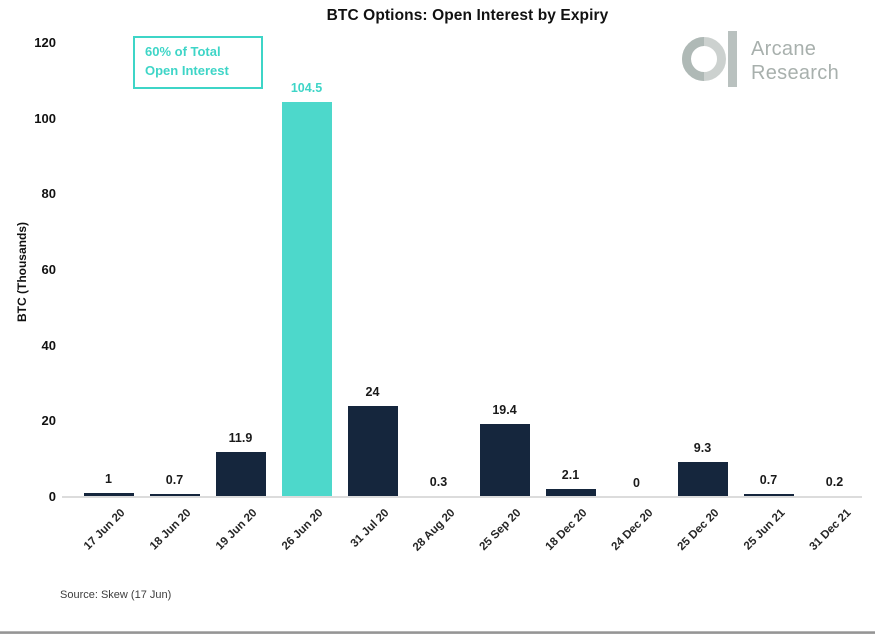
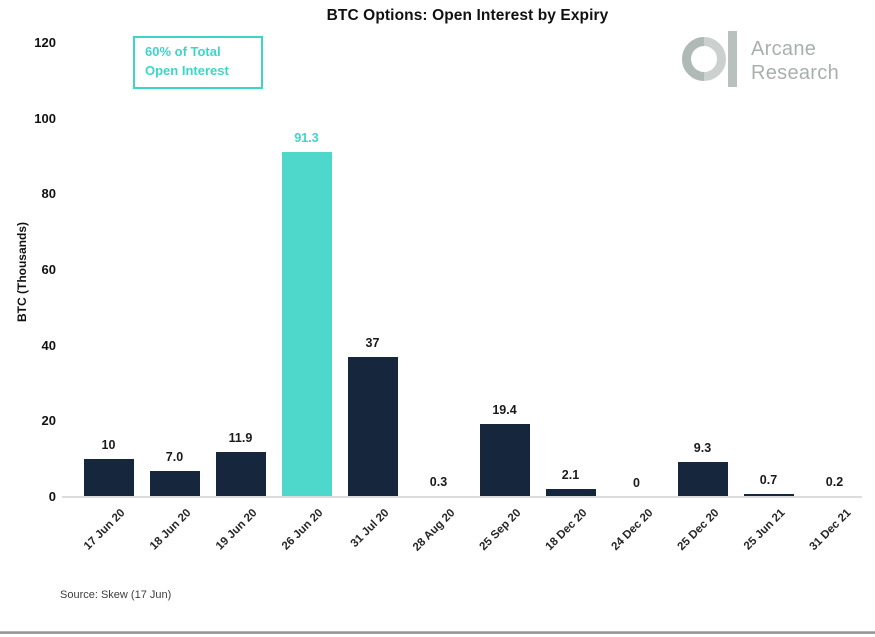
17 Jun 20: 1 -> 10
18 Jun 20: 0.7 -> 7.0
26 Jun 20: 104.5 -> 91.3
31 Jul 20: 24 -> 37
